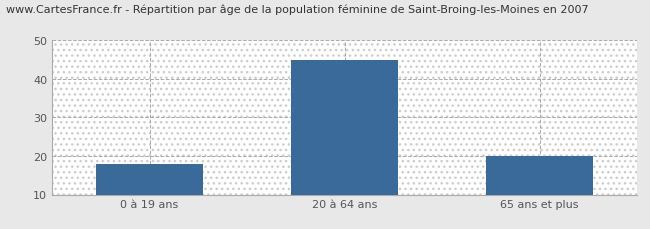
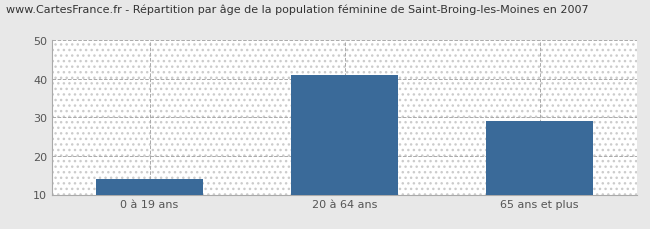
0 à 19 ans: 18 -> 14
20 à 64 ans: 45 -> 41
65 ans et plus: 20 -> 29
